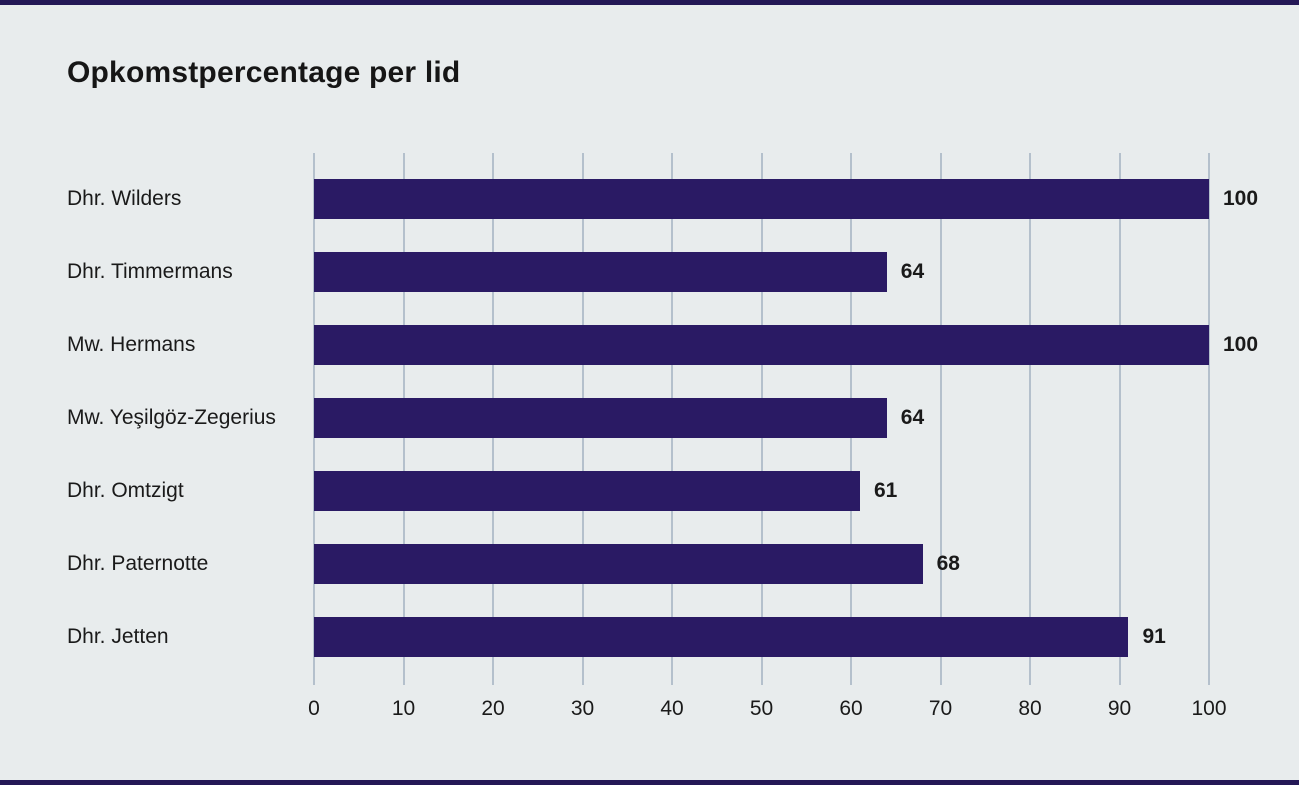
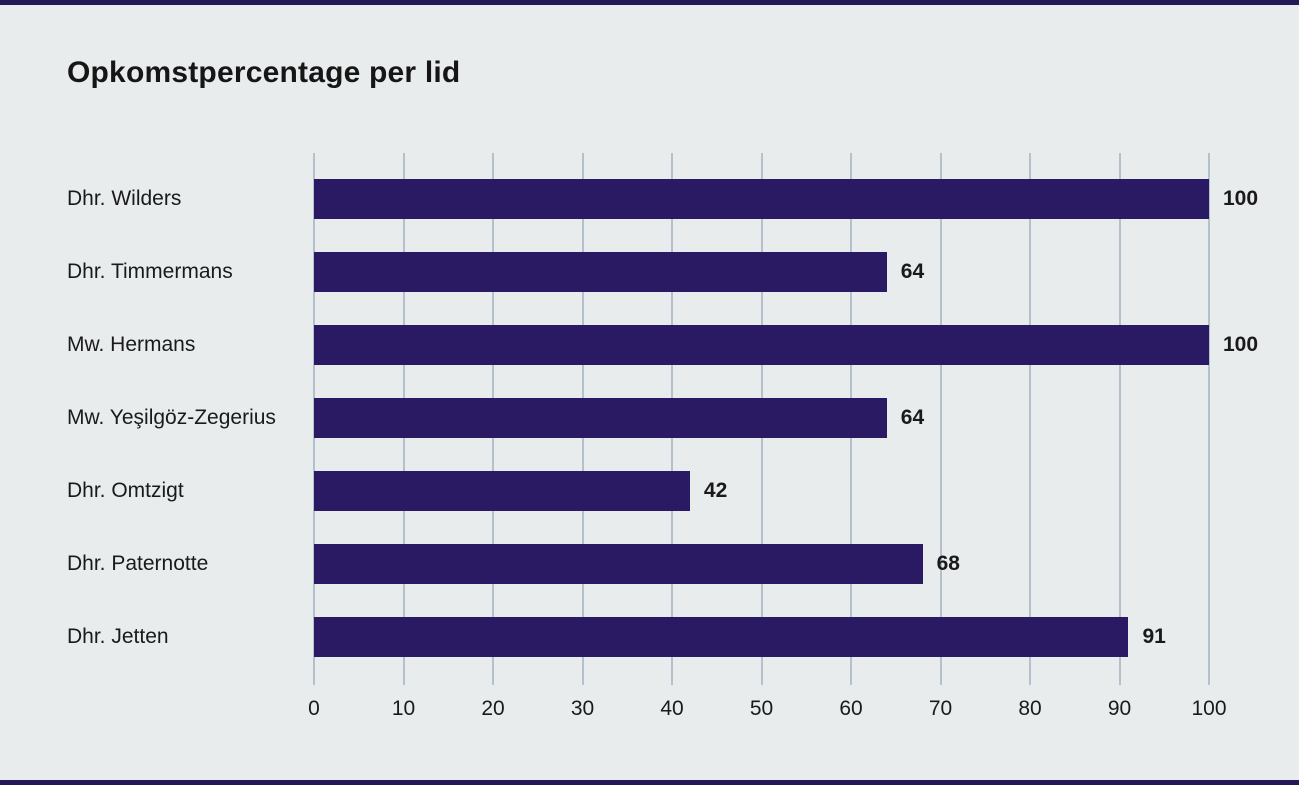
Dhr. Omtzigt: 61 -> 42
